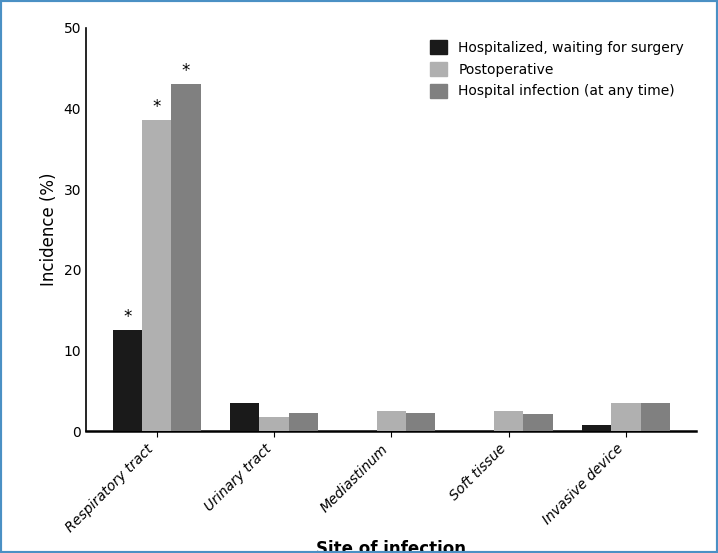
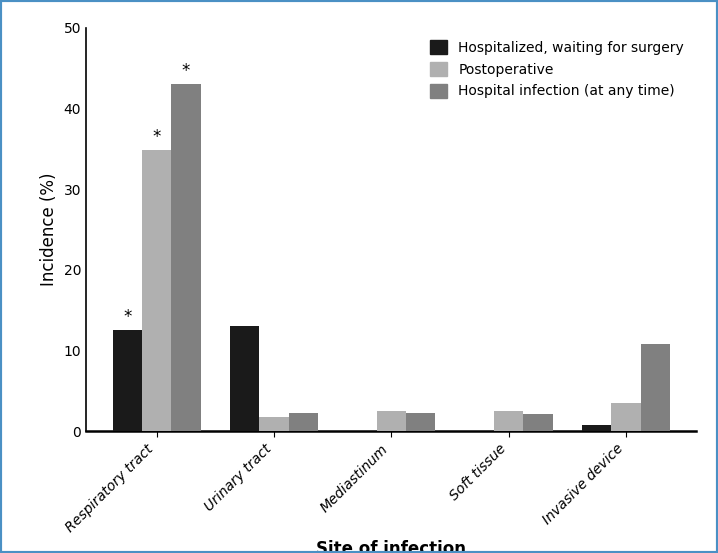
Postoperative/Respiratory tract: 38.5 -> 34.8
Hospitalized, waiting for surgery/Urinary tract: 3.5 -> 13.0
Hospital infection (at any time)/Invasive device: 3.5 -> 10.8
